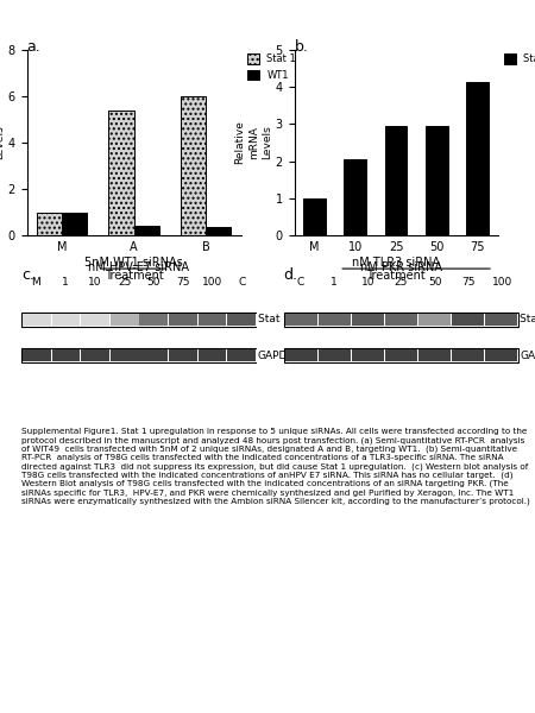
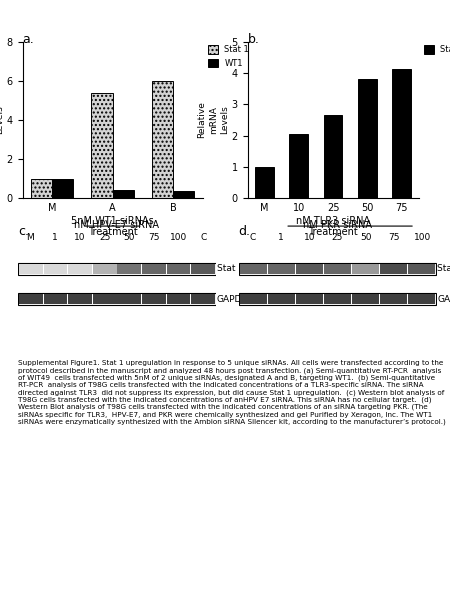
25: 2.95 -> 2.65
50: 2.95 -> 3.80
